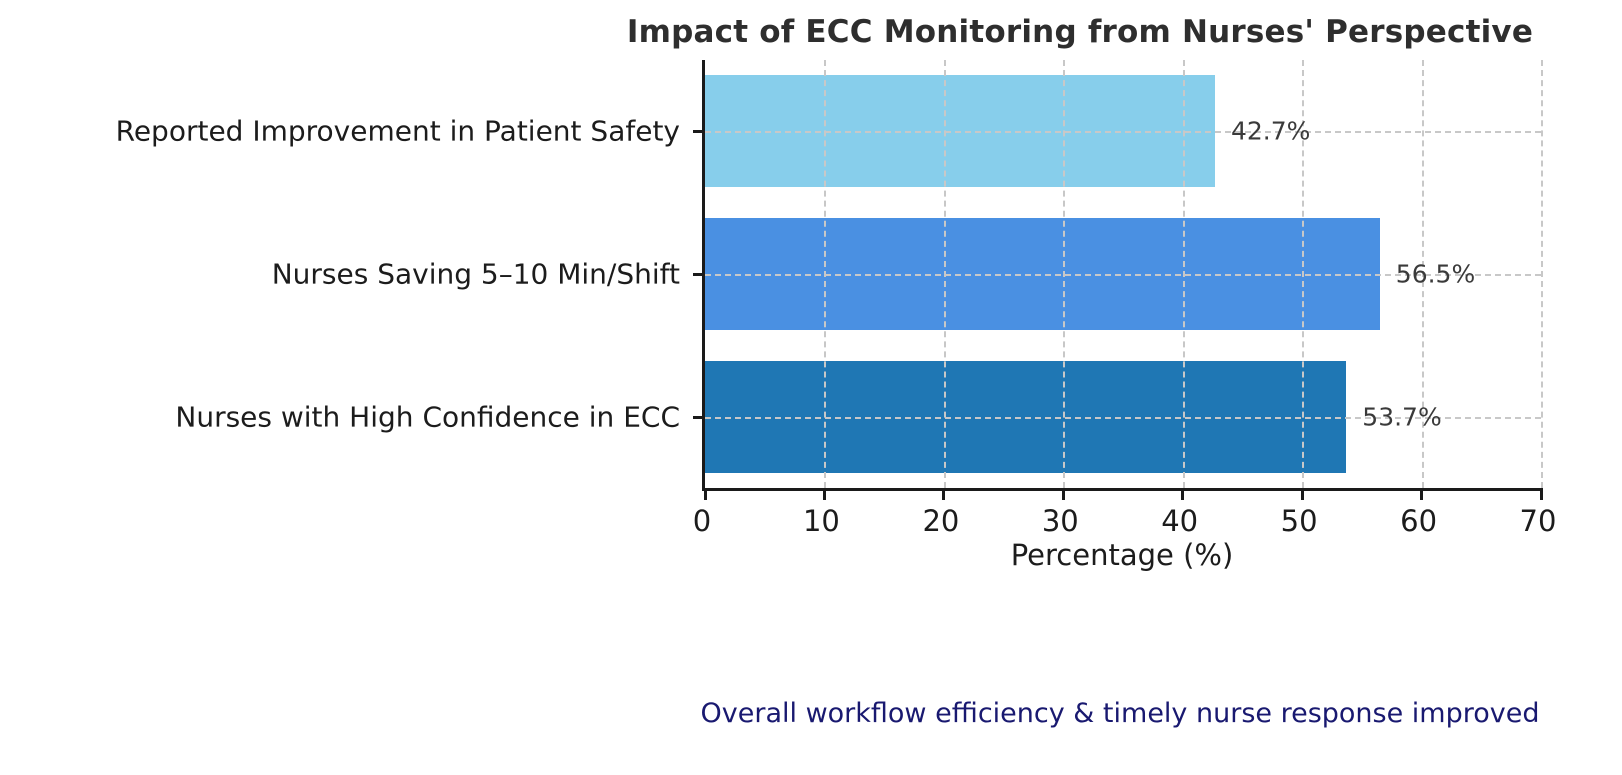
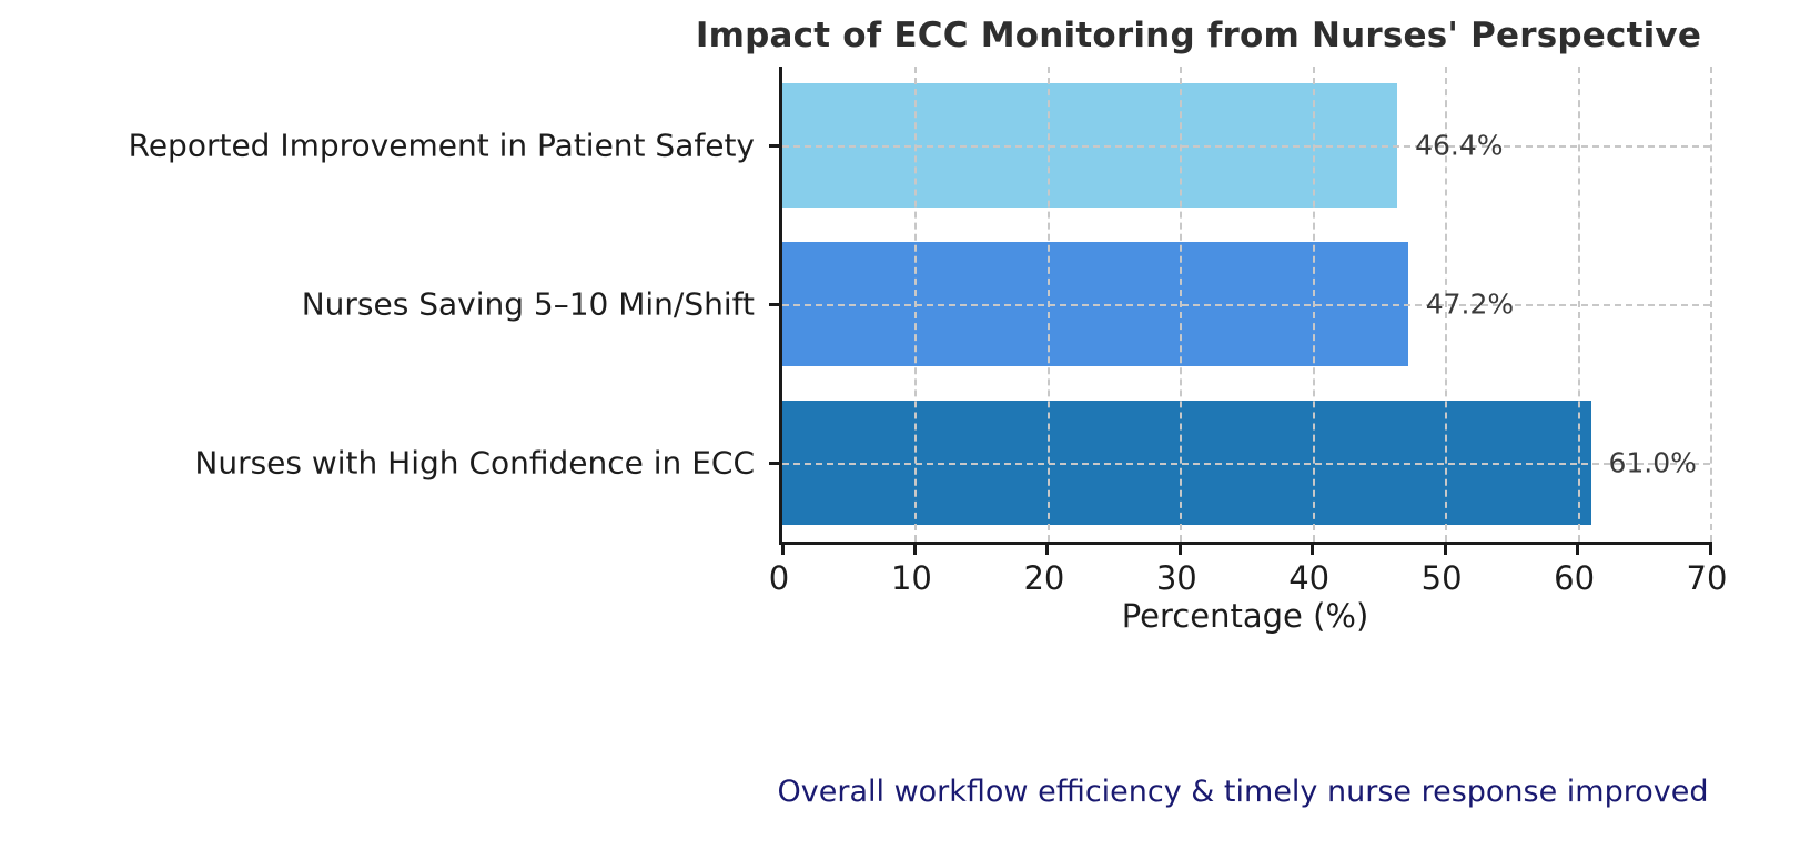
Reported Improvement in Patient Safety: 42.7% -> 46.4%
Nurses Saving 5–10 Min/Shift: 56.5% -> 47.2%
Nurses with High Confidence in ECC: 53.7% -> 61.0%
